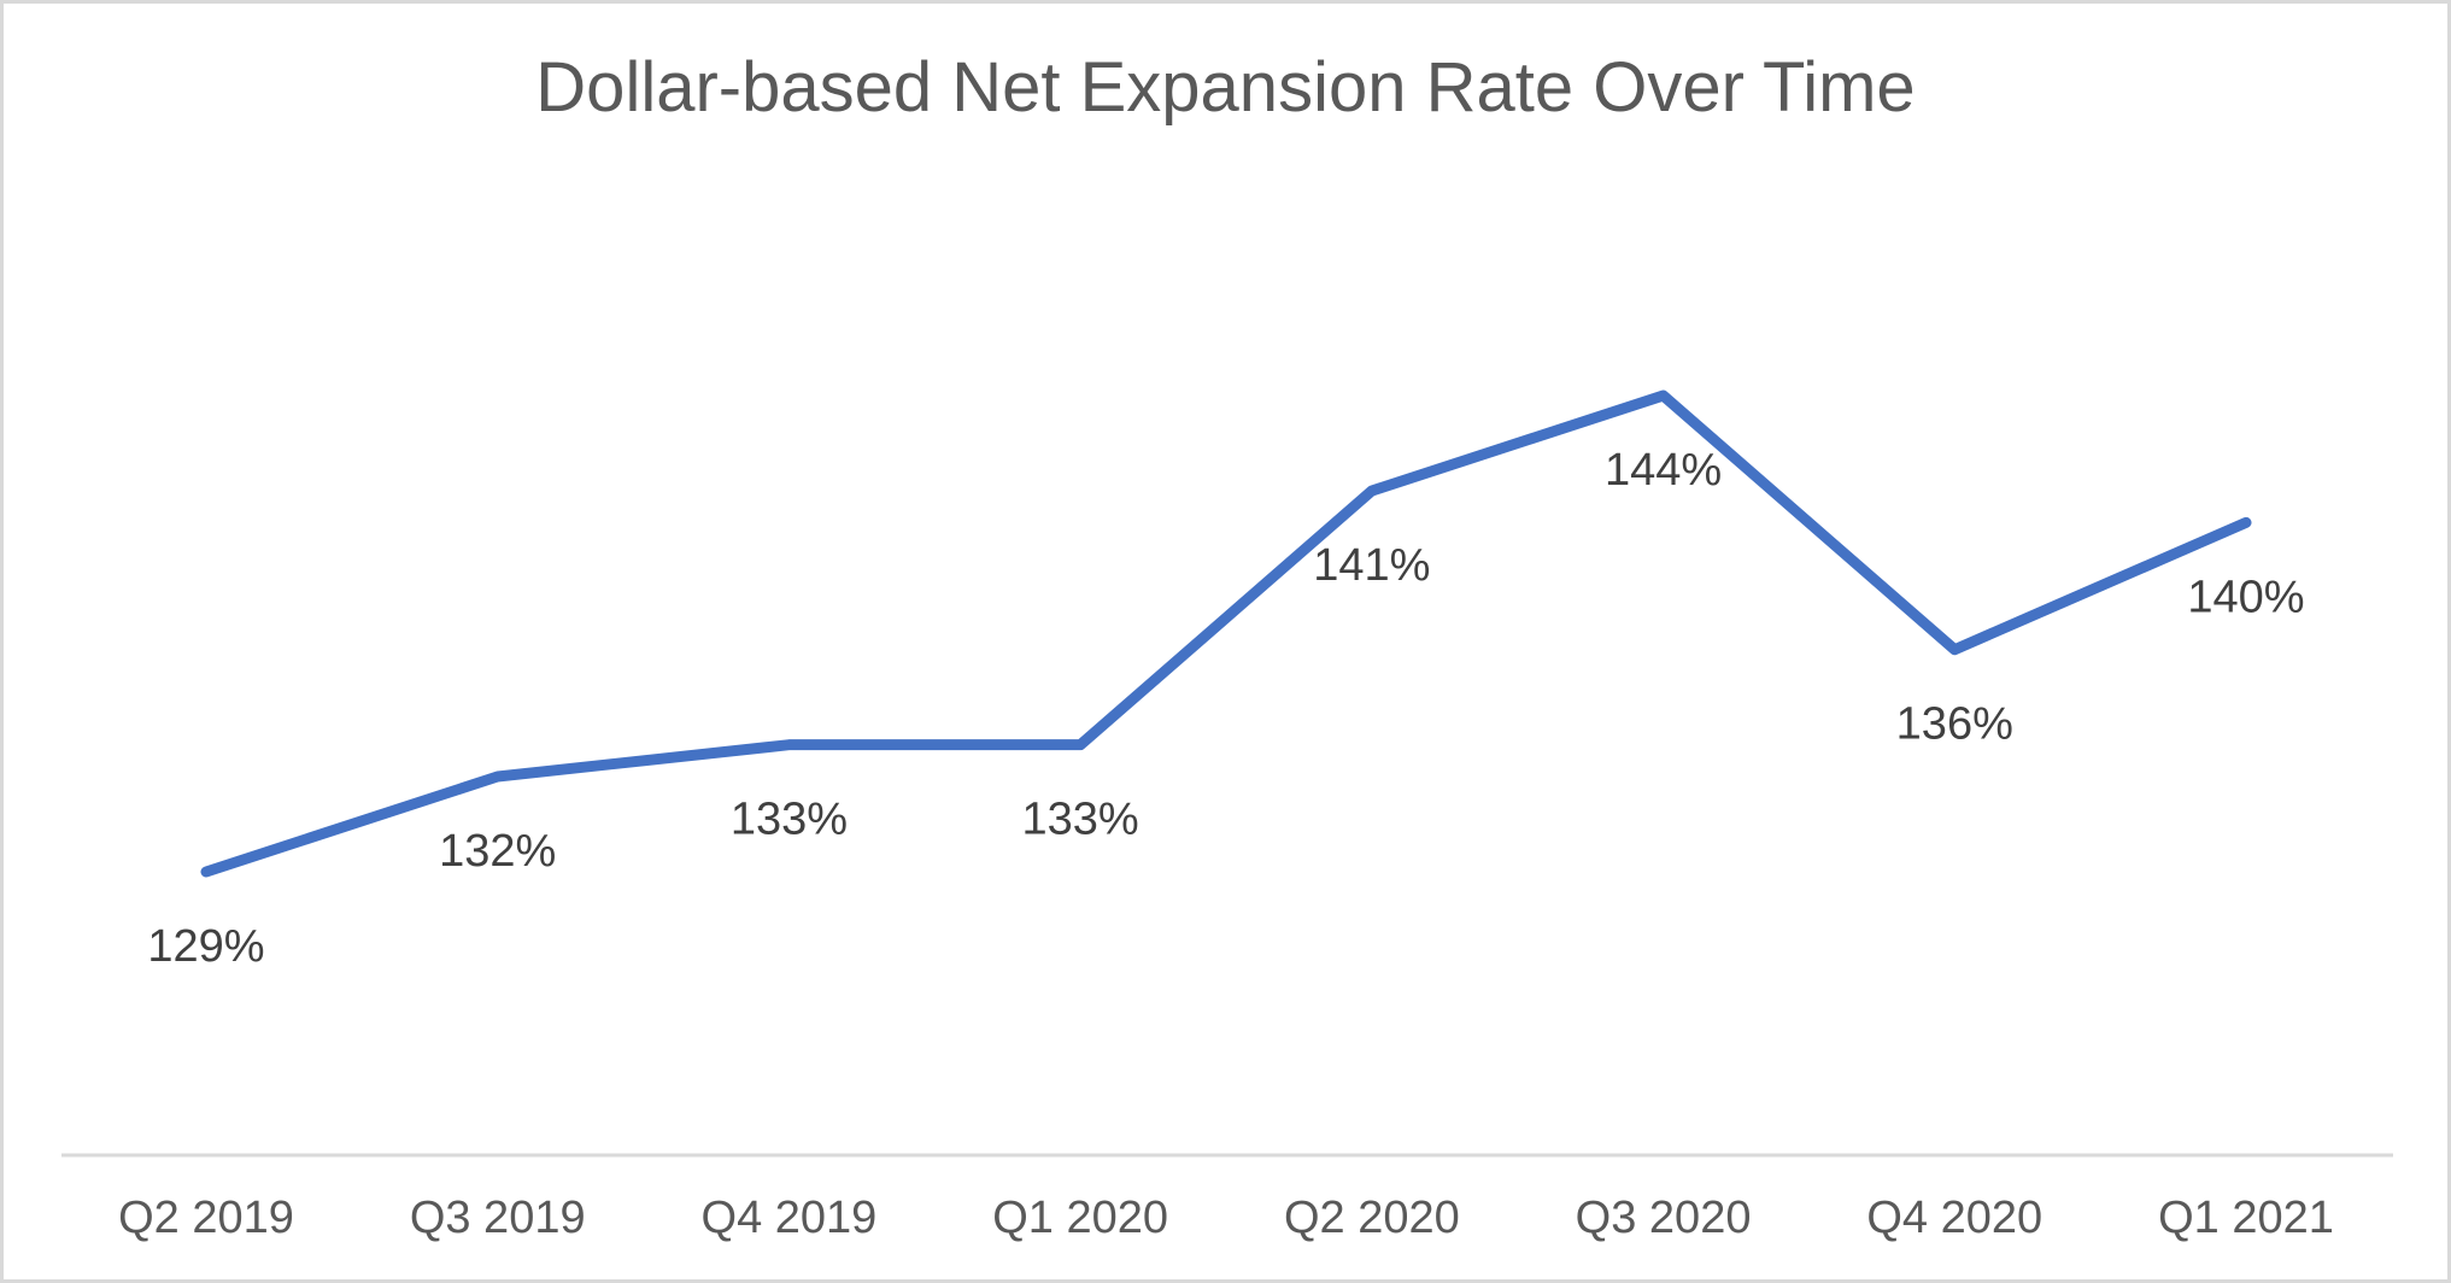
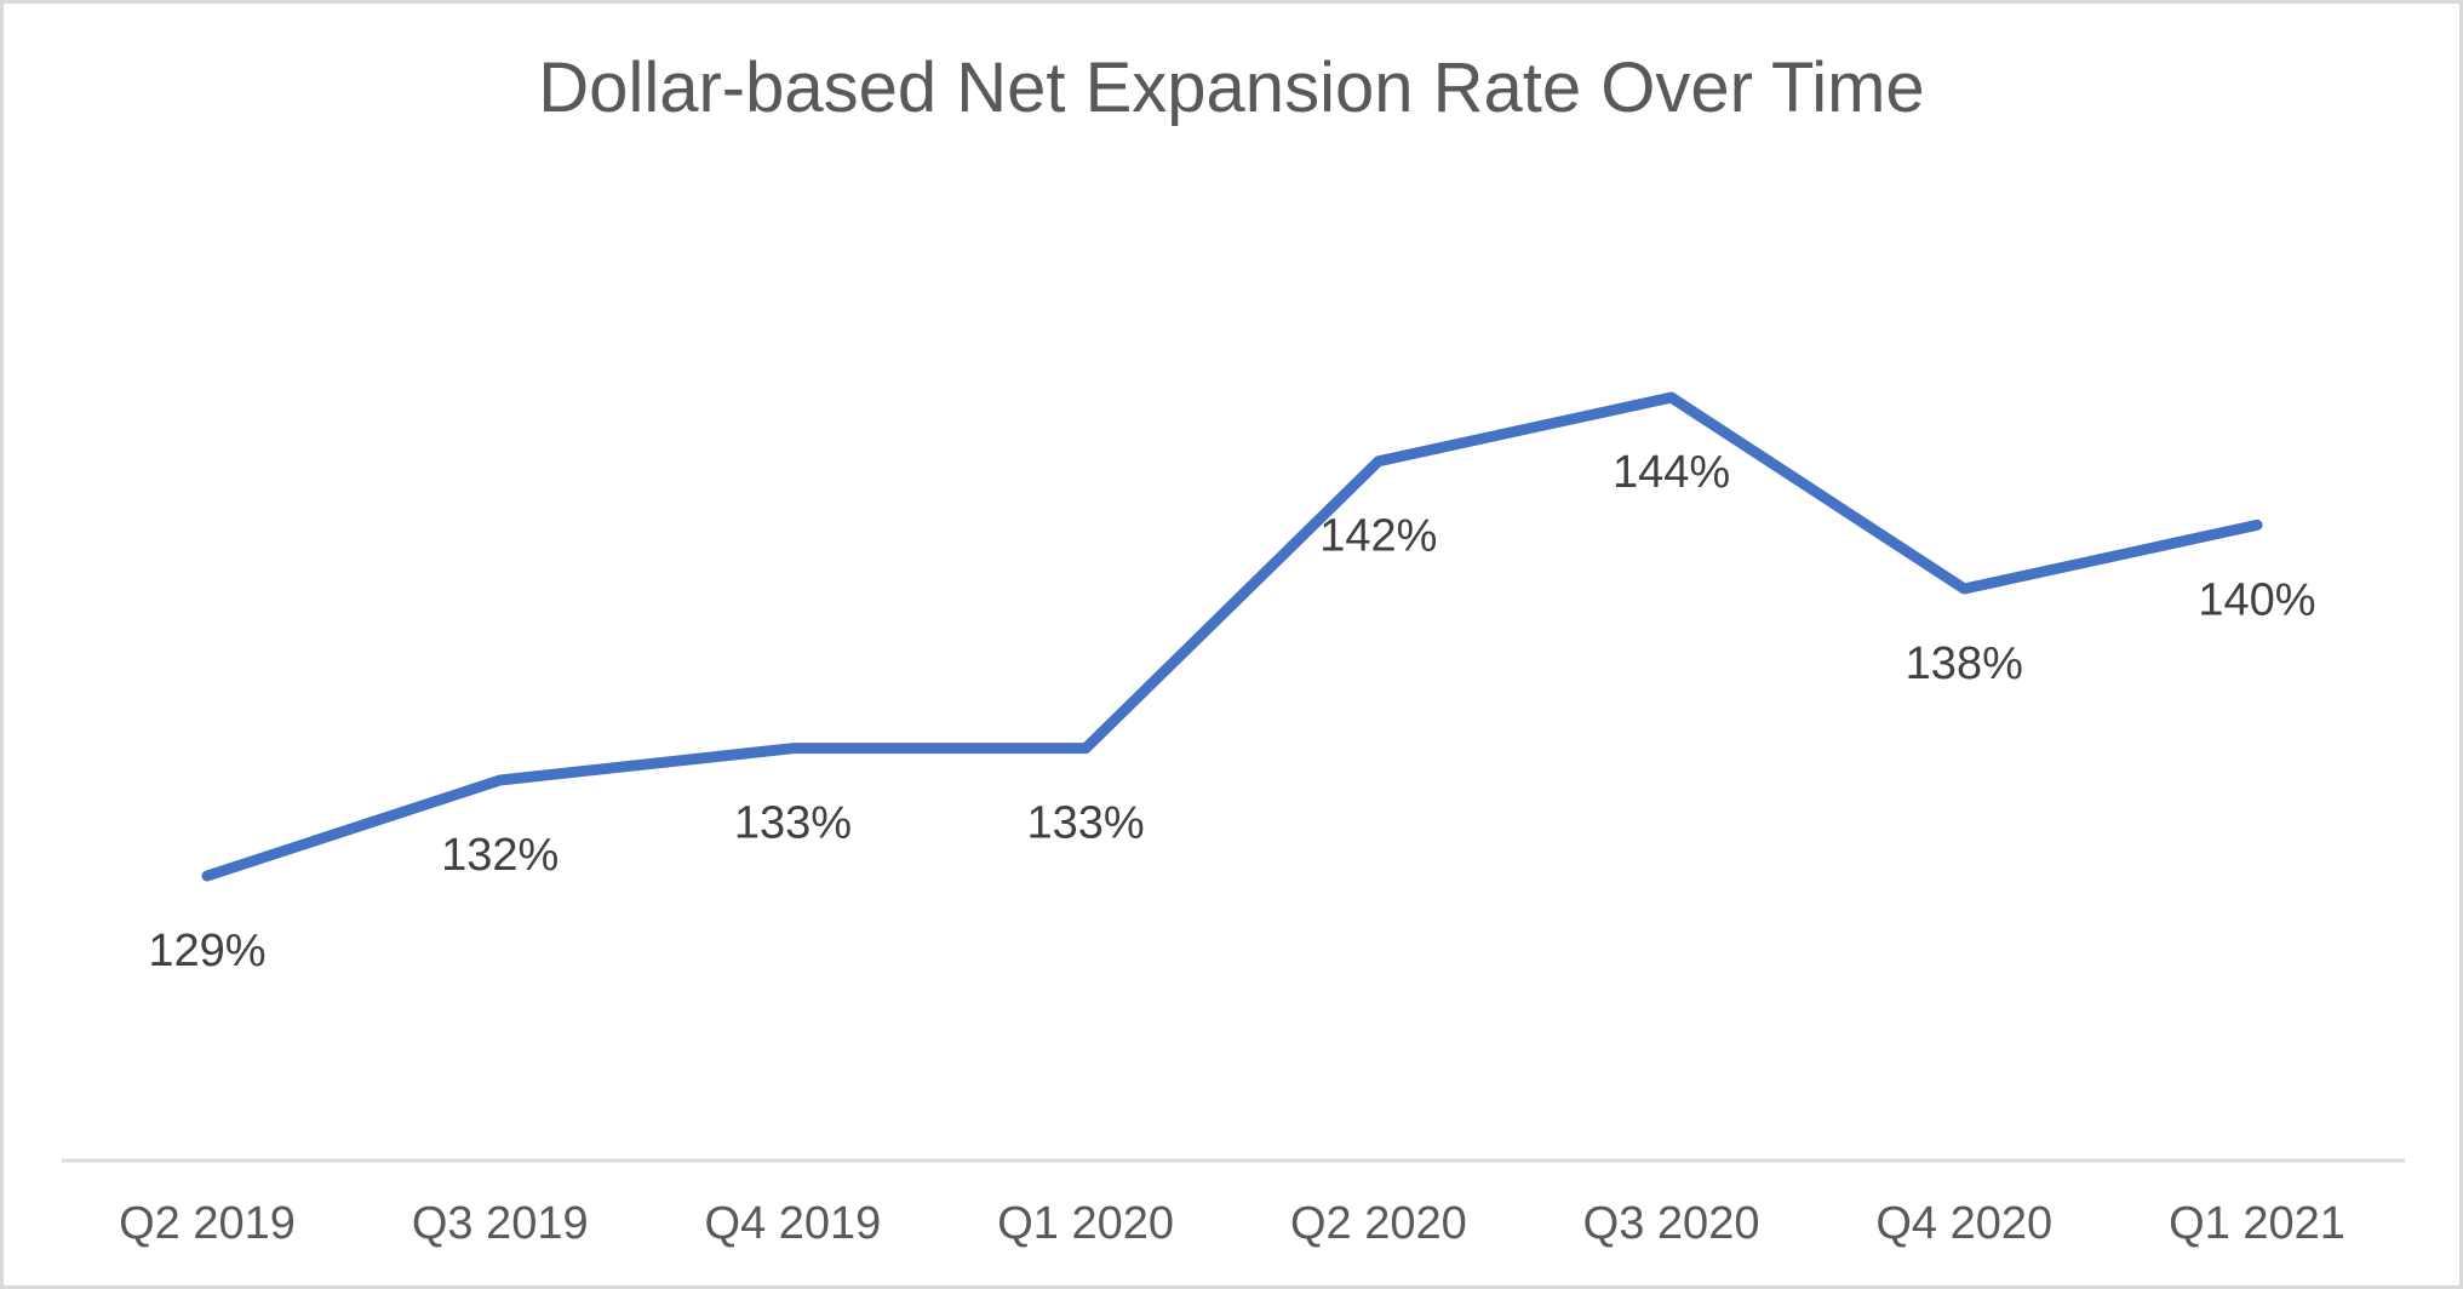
Q2 2020: 141% -> 142%
Q4 2020: 136% -> 138%
